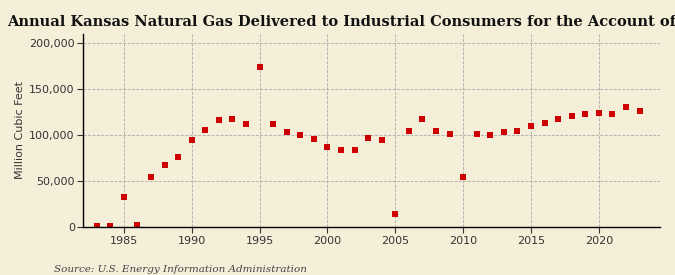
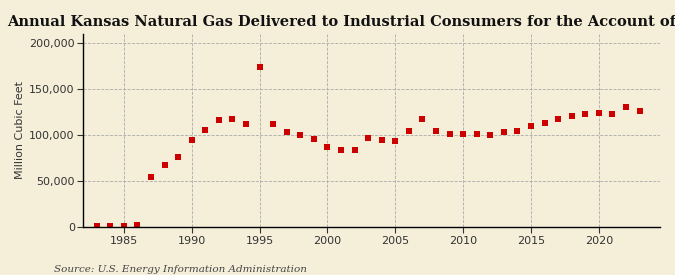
1985: 32,000 -> 0
2005: 14,000 -> 93,000
2010: 54,000 -> 101,000
